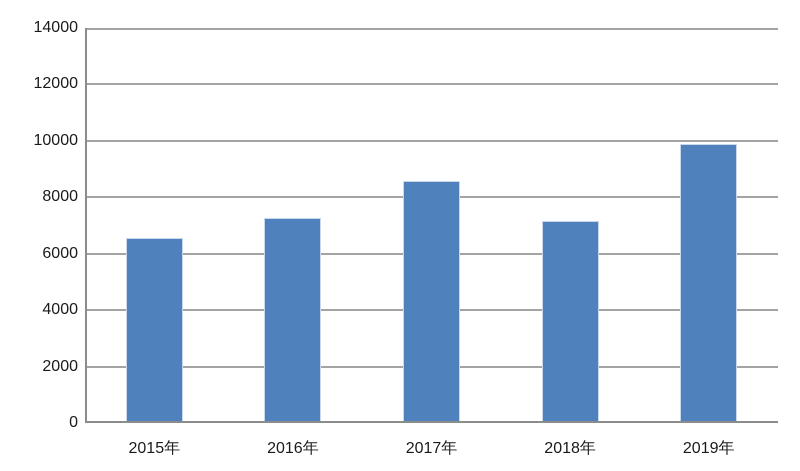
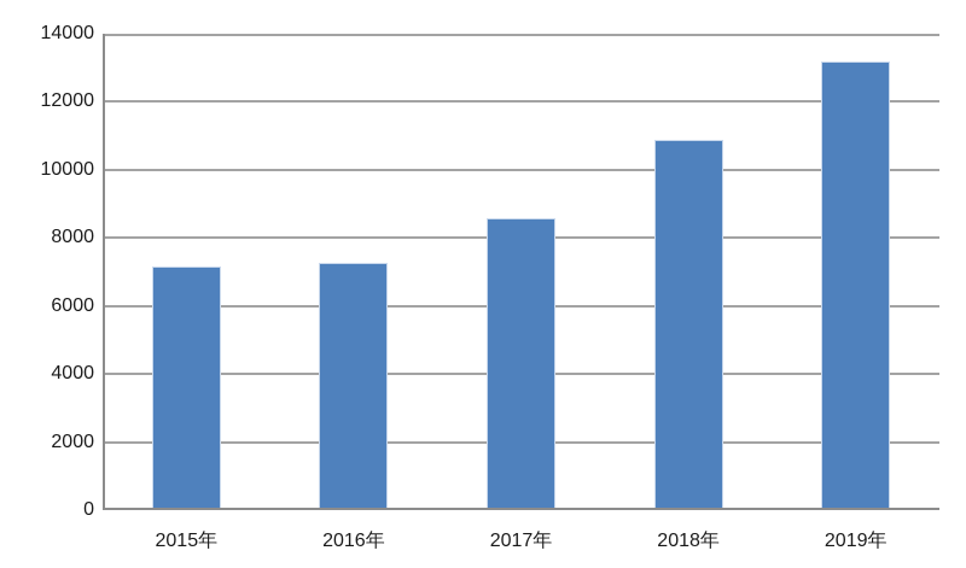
2015年: 6500 -> 7100
2018年: 7100 -> 10800
2019年: 9800 -> 13100
